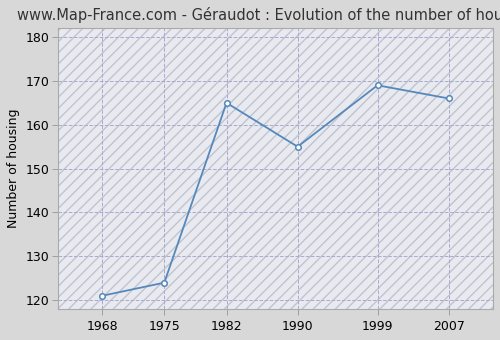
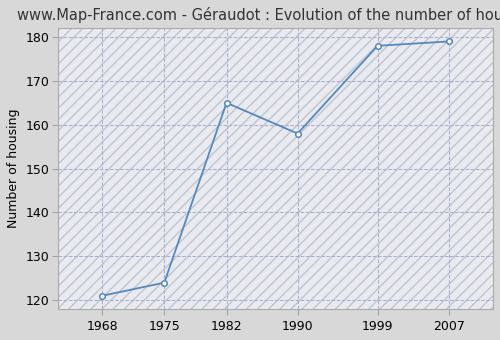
1990: 155 -> 158
1999: 169 -> 178
2007: 166 -> 179
